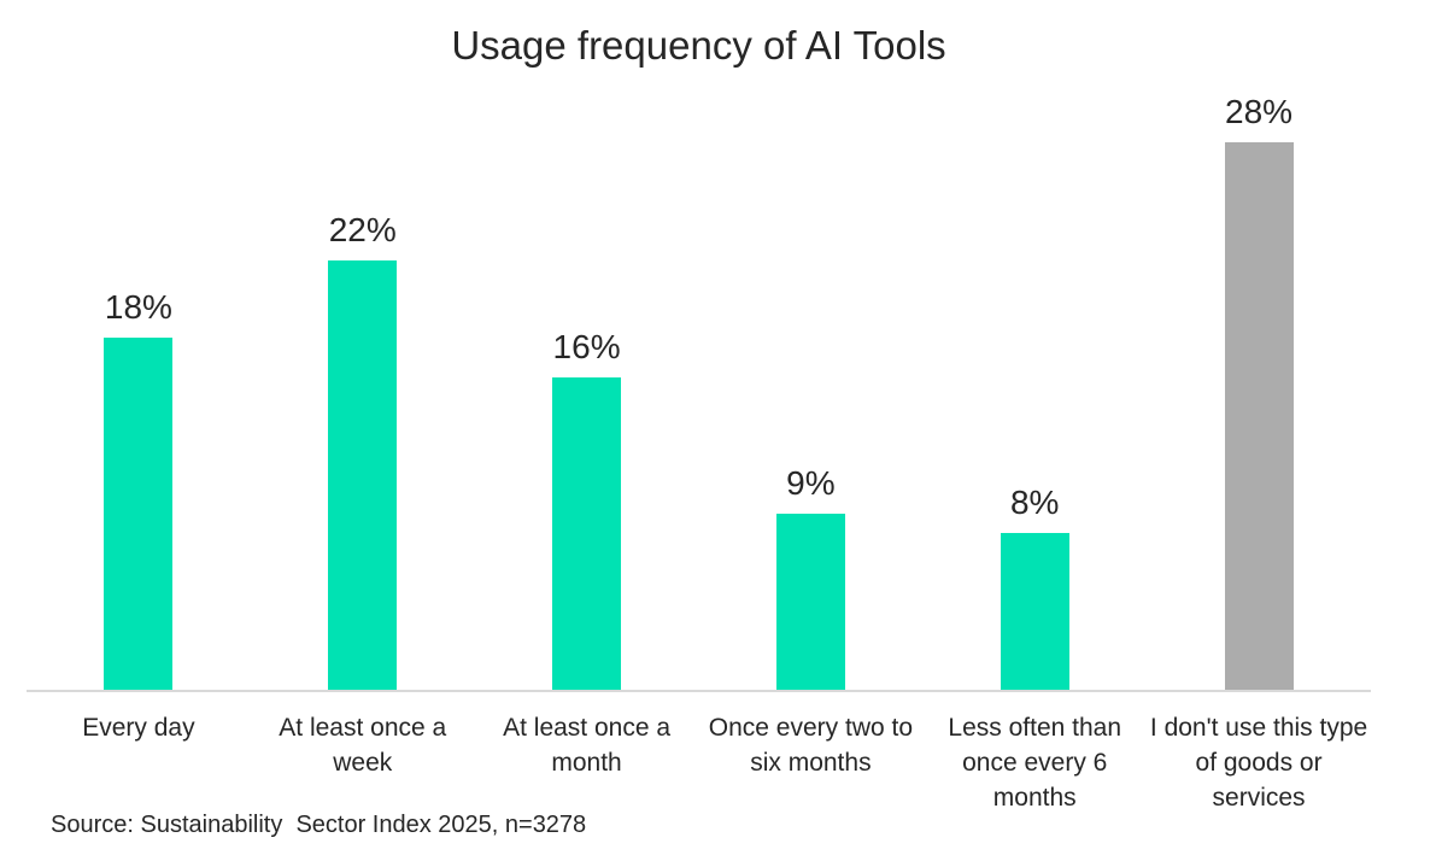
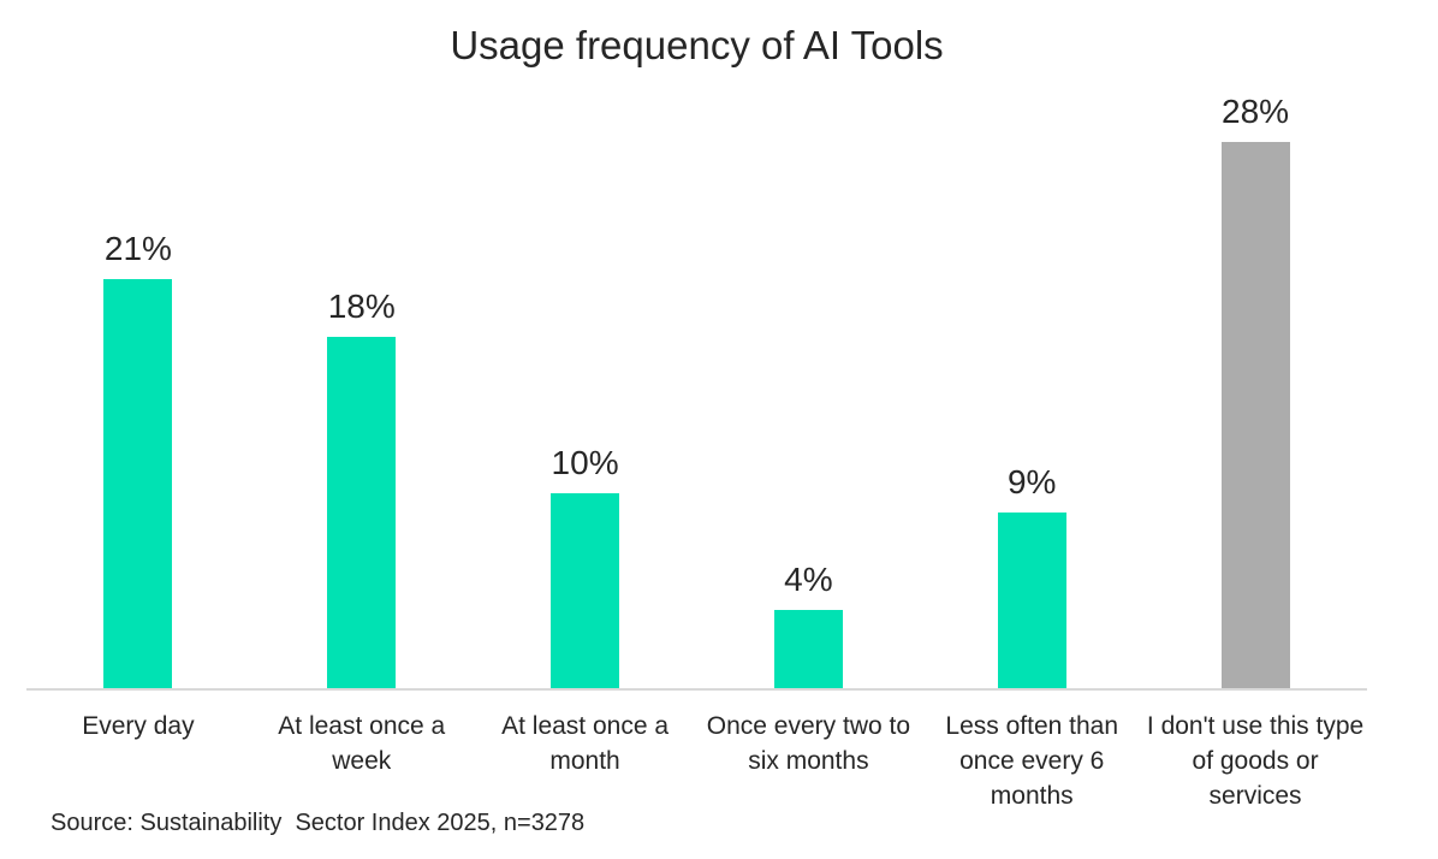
Every day: 18% -> 21%
At least once a week: 22% -> 18%
At least once a month: 16% -> 10%
Once every two to six months: 9% -> 4%
Less often than once every 6 months: 8% -> 9%
